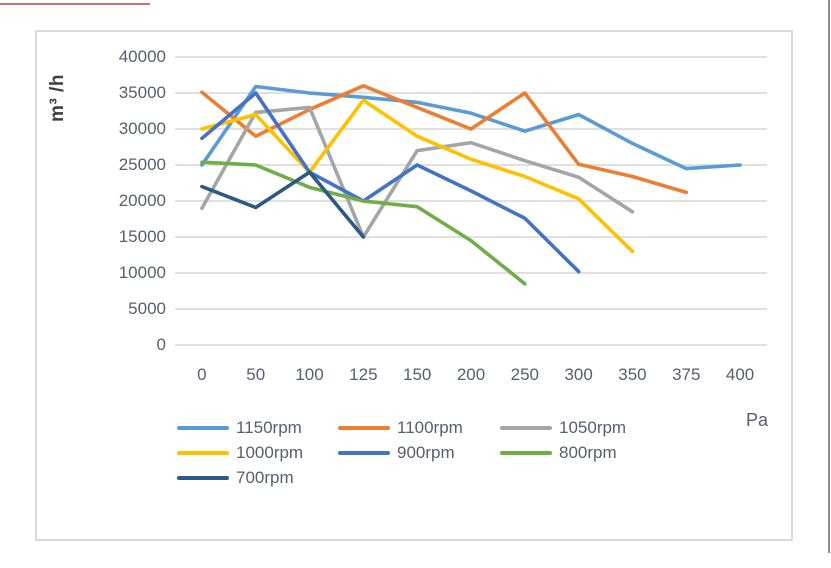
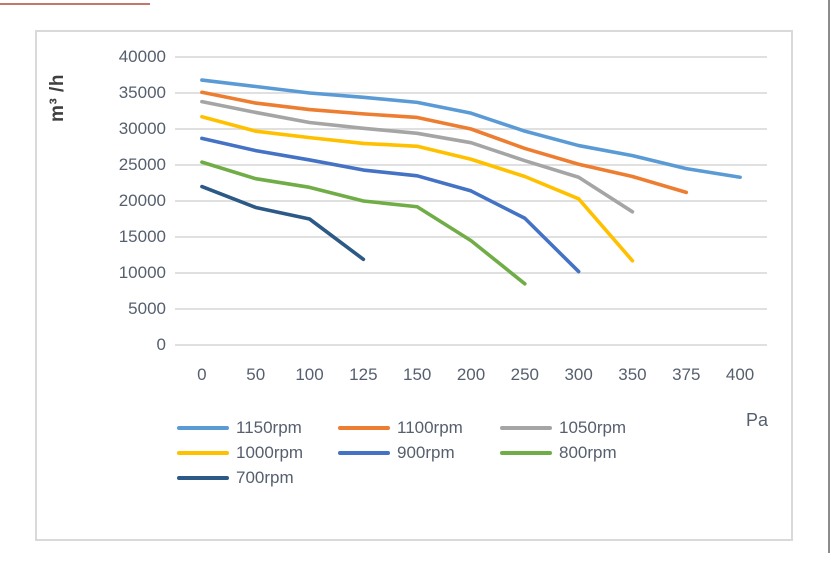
1150rpm/0: 25000 -> 37000
1050rpm/0: 19000 -> 34000
1000rpm/0: 30000 -> 32000
1100rpm/50: 29000 -> 34000
1000rpm/50: 32000 -> 30000
900rpm/50: 35000 -> 27000
800rpm/50: 25000 -> 23000
1050rpm/100: 33000 -> 31000
1000rpm/100: 24000 -> 29000
900rpm/100: 24000 -> 26000
700rpm/100: 24000 -> 18000
1100rpm/125: 36000 -> 32000
1050rpm/125: 15000 -> 30000
1000rpm/125: 34000 -> 28000
900rpm/125: 20000 -> 24000
700rpm/125: 15000 -> 12000
1100rpm/150: 33000 -> 32000
1050rpm/150: 27000 -> 29000
1000rpm/150: 29000 -> 28000
900rpm/150: 25000 -> 24000
1100rpm/250: 35000 -> 27000
1150rpm/300: 32000 -> 28000
1150rpm/350: 28000 -> 26000
1000rpm/350: 13000 -> 12000
1150rpm/400: 25000 -> 23000
